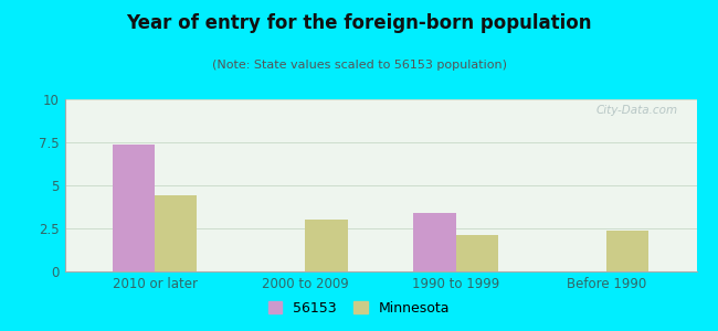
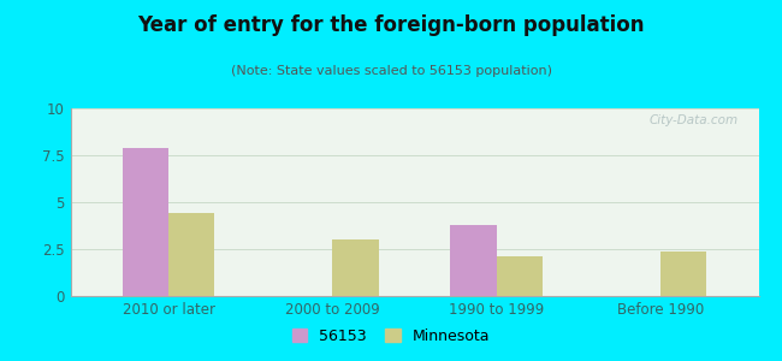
56153/2010 or later: 7.4 -> 7.9
56153/1990 to 1999: 3.4 -> 3.8
